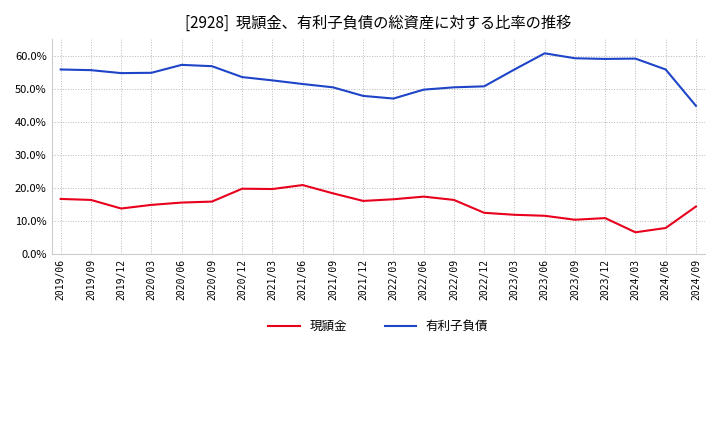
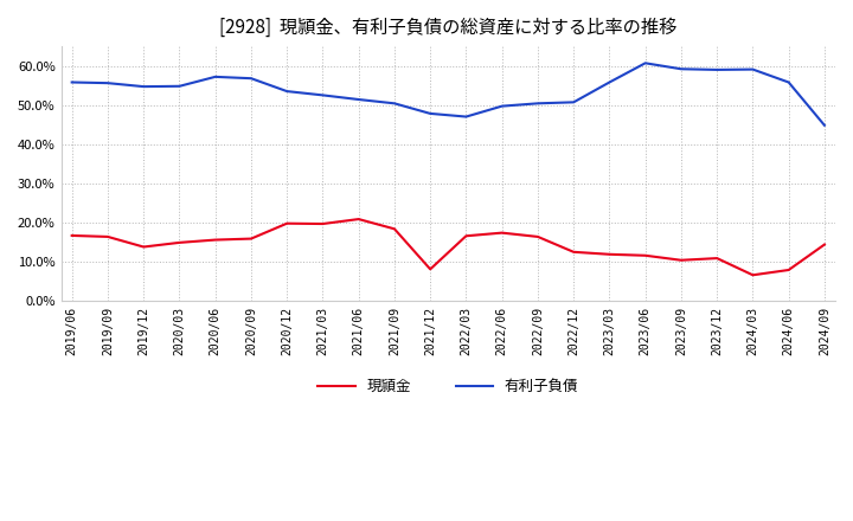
現頴金/2021/12: 16.0% -> 8.0%
